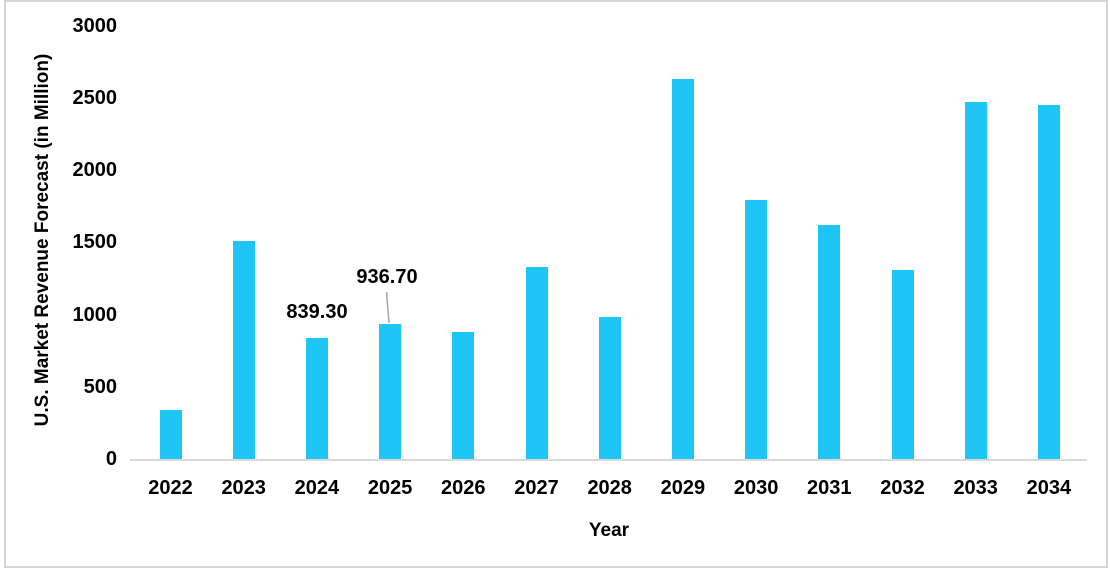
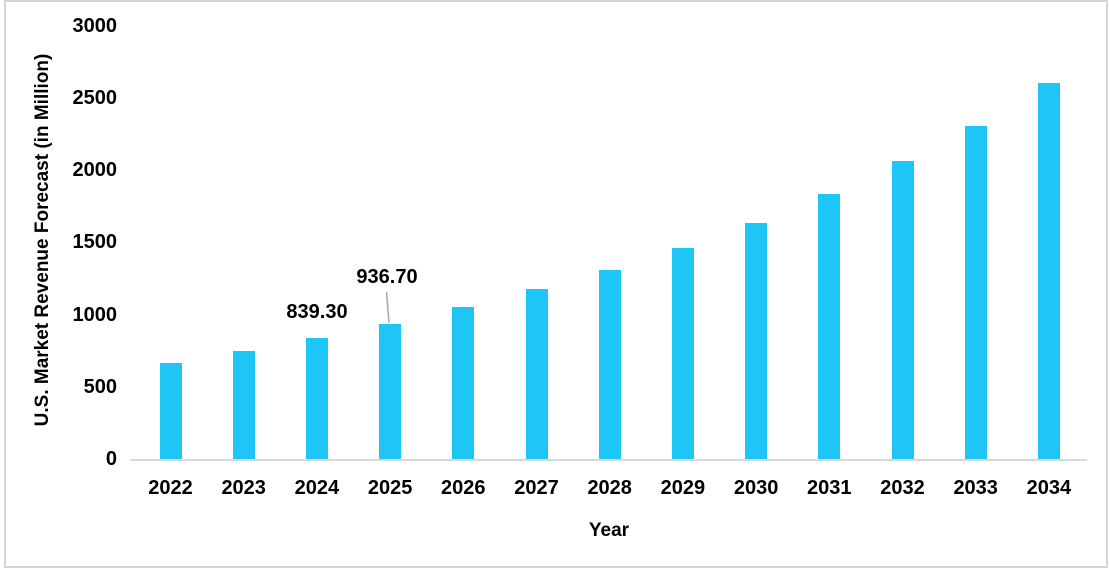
2022: 340 -> 660
2023: 1510 -> 740
2026: 880 -> 1050
2027: 1330 -> 1180
2028: 980 -> 1310
2029: 2630 -> 1460
2030: 1790 -> 1640
2031: 1620 -> 1840
2032: 1310 -> 2060
2033: 2470 -> 2300
2034: 2450 -> 2600
